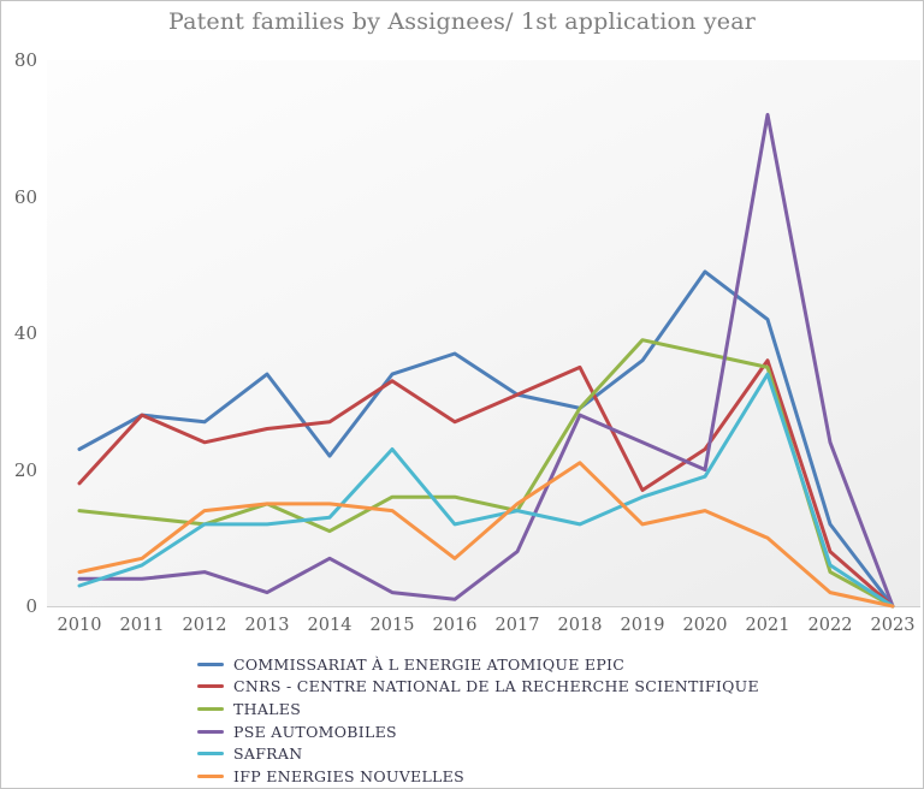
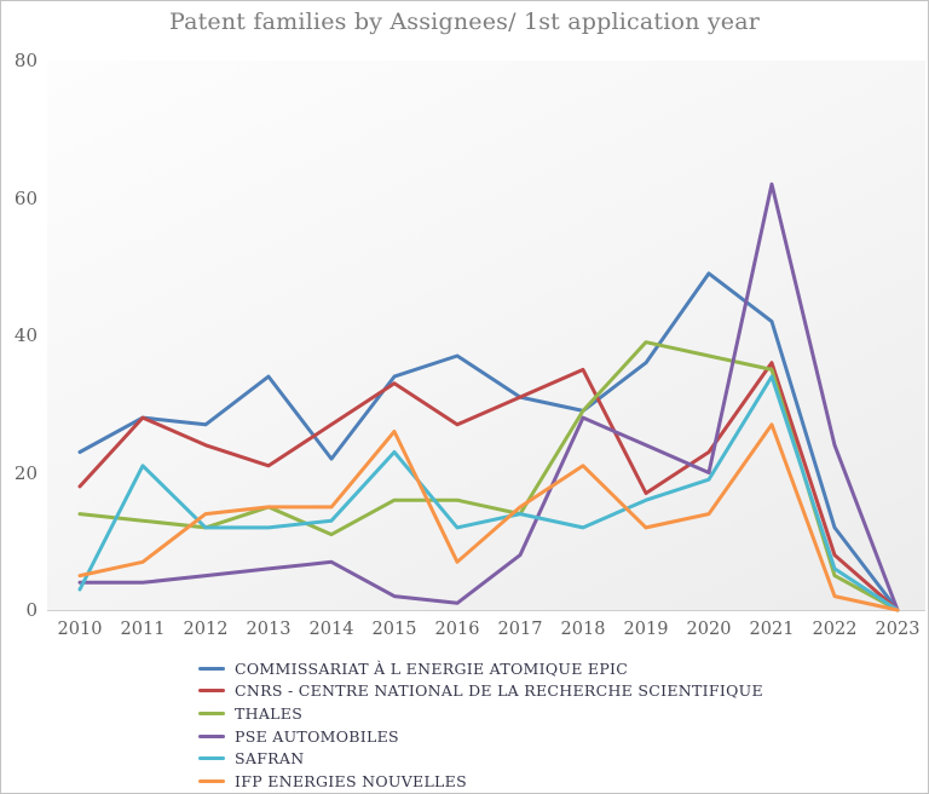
SAFRAN/2011: 6 -> 21
CNRS - CENTRE NATIONAL DE LA RECHERCHE SCIENTIFIQUE/2013: 26 -> 21
PSE AUTOMOBILES/2013: 2 -> 6
IFP ENERGIES NOUVELLES/2015: 14 -> 26
PSE AUTOMOBILES/2021: 72 -> 62
IFP ENERGIES NOUVELLES/2021: 10 -> 27
